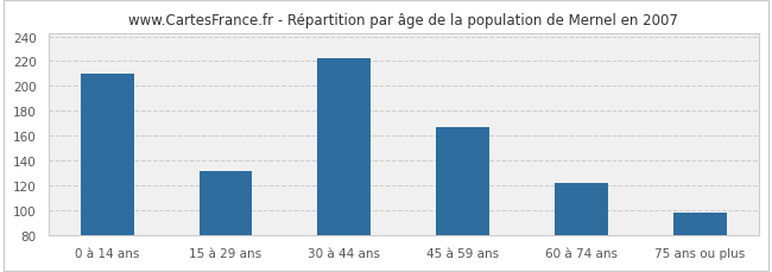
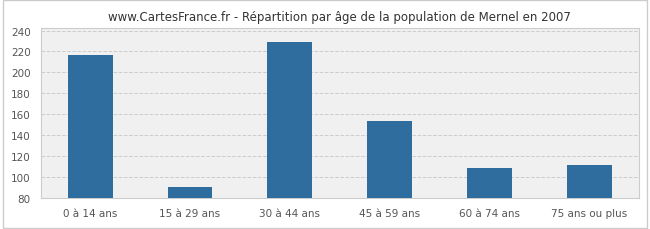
0 à 14 ans: 210 -> 217
15 à 29 ans: 132 -> 91
30 à 44 ans: 222 -> 229
45 à 59 ans: 167 -> 154
60 à 74 ans: 122 -> 109
75 ans ou plus: 98 -> 112
